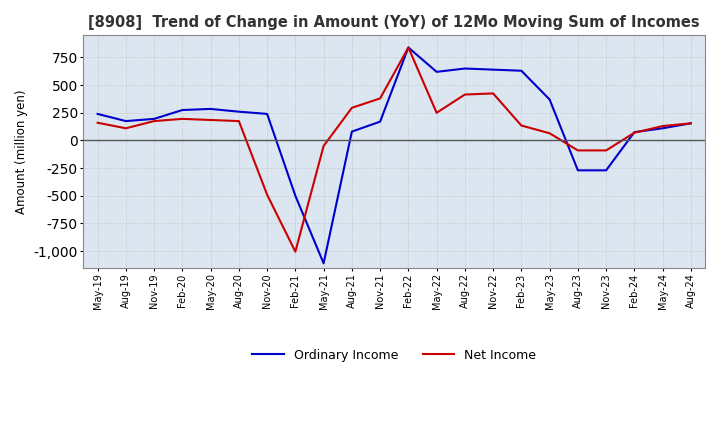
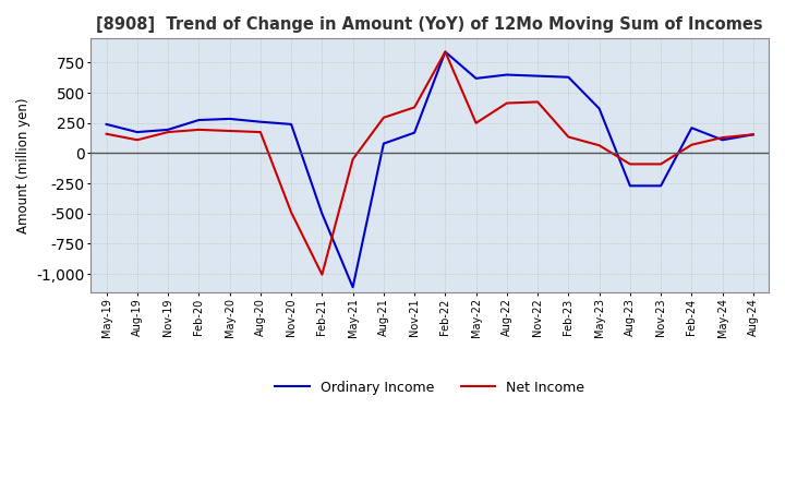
Ordinary Income/Feb-24: 80 -> 210
